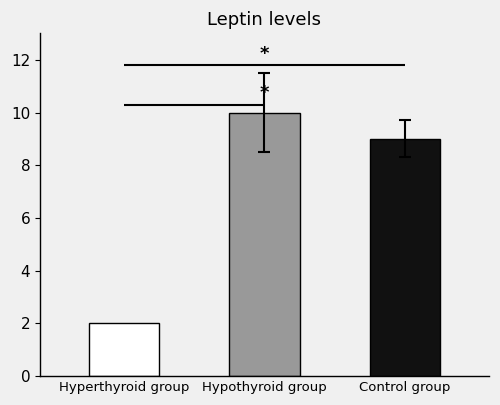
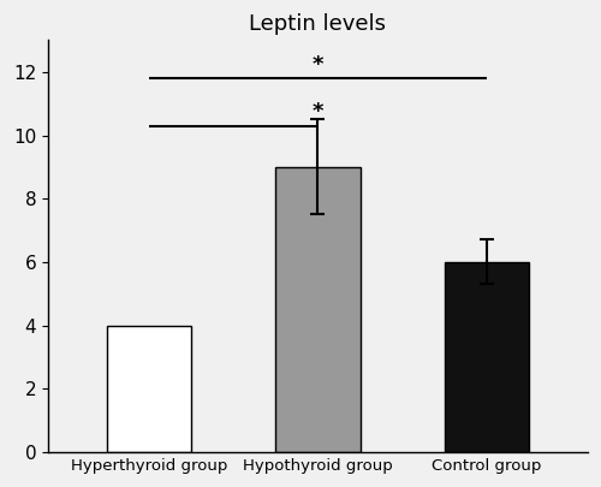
Hyperthyroid group: 2 -> 4
Hypothyroid group: 10 -> 9
Control group: 9 -> 6
